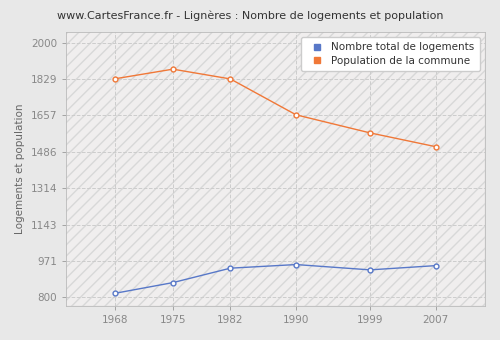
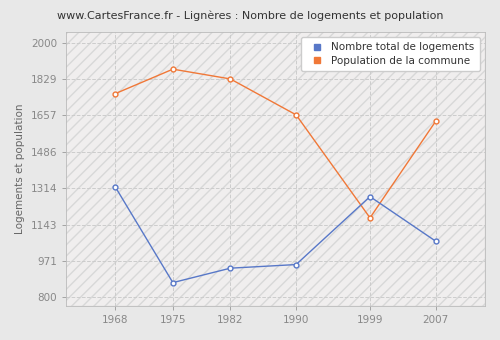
Nombre total de logements/1968: 820 -> 1320
Population de la commune/1968: 1830 -> 1760
Nombre total de logements/1999: 930 -> 1275
Population de la commune/1999: 1575 -> 1175
Nombre total de logements/2007: 950 -> 1065
Population de la commune/2007: 1510 -> 1630
